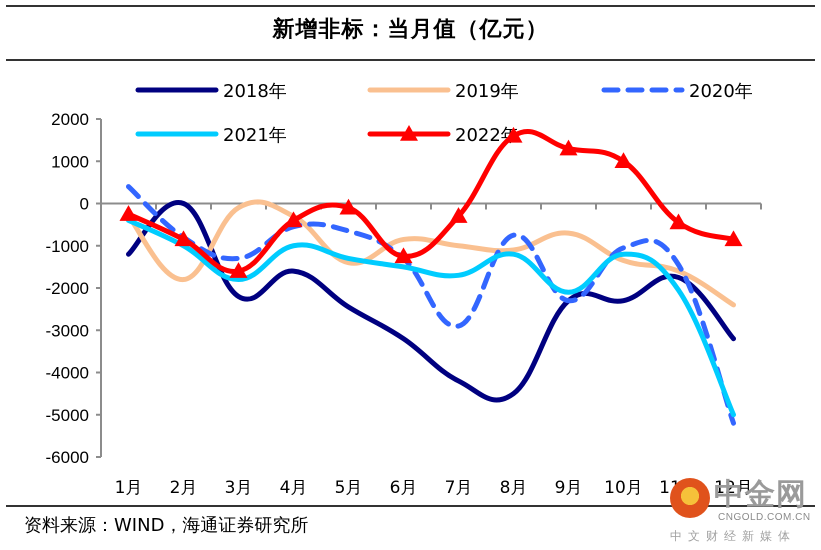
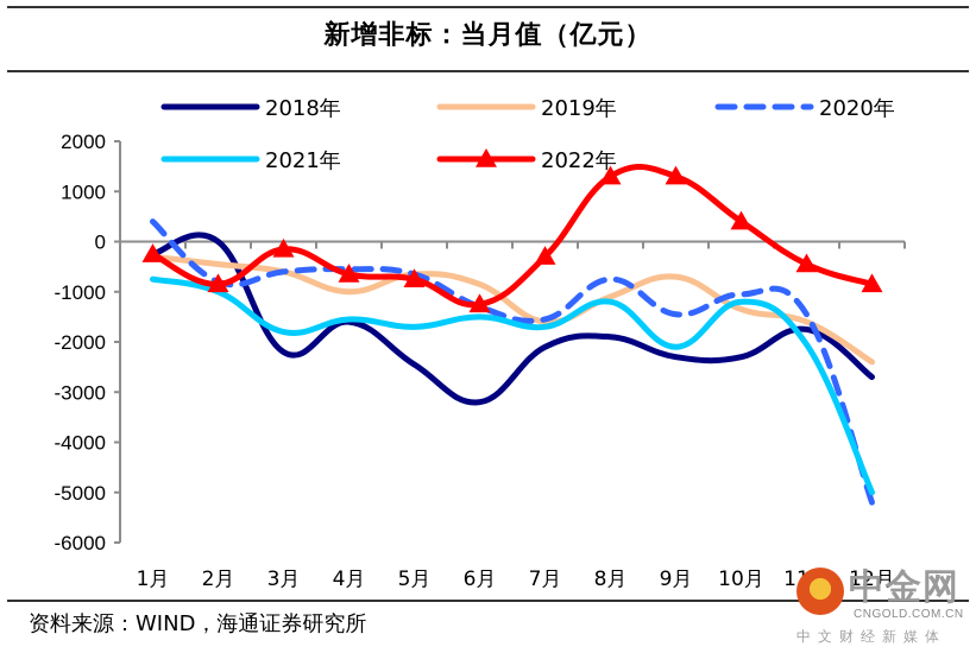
2018年/1月: -1200 -> -200
2021年/1月: -400 -> -800
2019年/2月: -1800 -> -400
2019年/3月: -100 -> -600
2020年/3月: -1300 -> -600
2022年/3月: -1600 -> -200
2019年/4月: -300 -> -1000
2021年/4月: -1000 -> -1600
2022年/4月: -400 -> -600
2019年/5月: -1400 -> -600
2021年/5月: -1300 -> -1700
2022年/5月: -100 -> -800
2018年/7月: -4200 -> -2100
2019年/7月: -1000 -> -1600
2020年/7月: -2900 -> -1600
2018年/8月: -4500 -> -1900
2022年/8月: 1600 -> 1300
2020年/9月: -2300 -> -1400
2022年/10月: 1000 -> 400
2018年/12月: -3200 -> -2700
